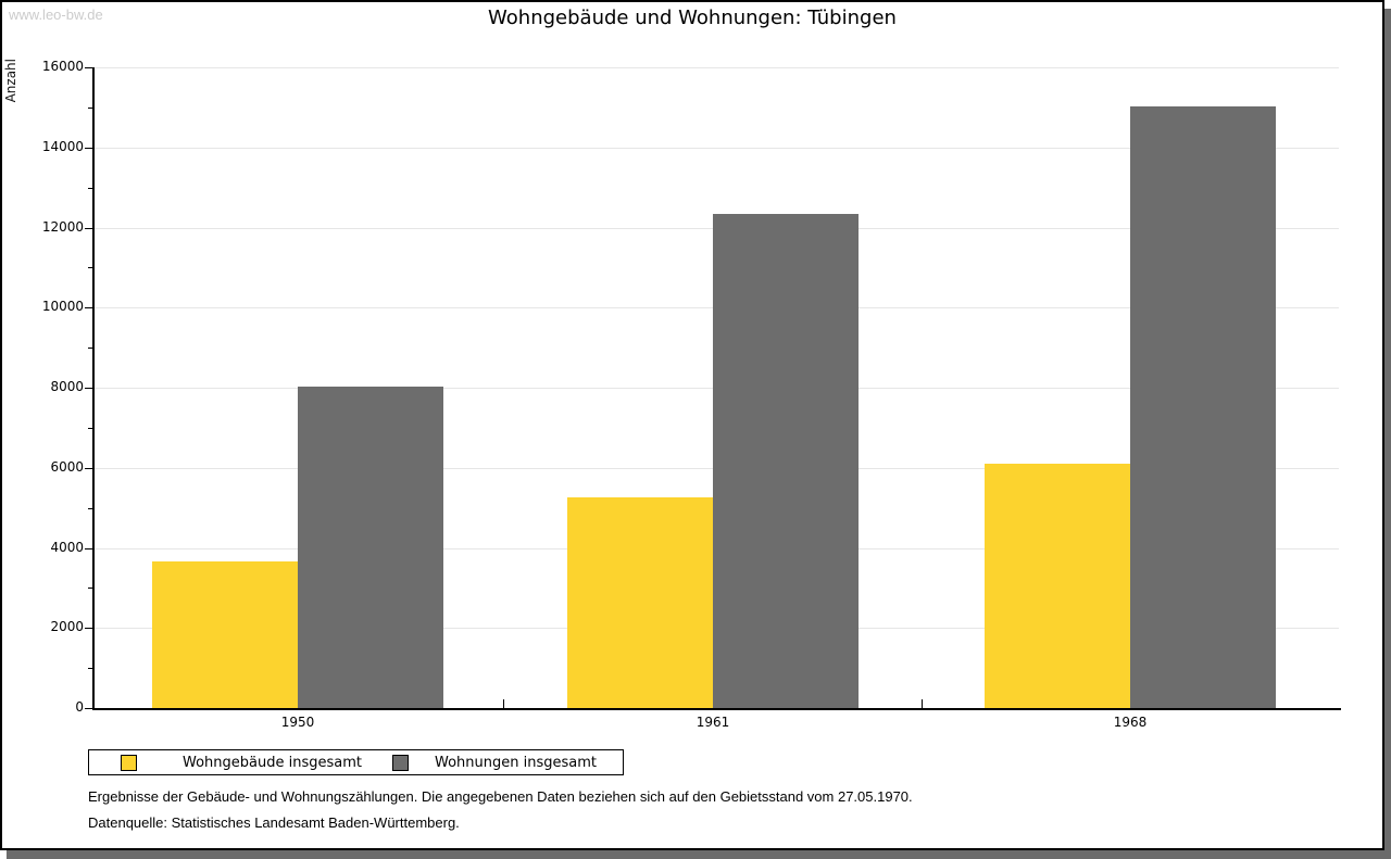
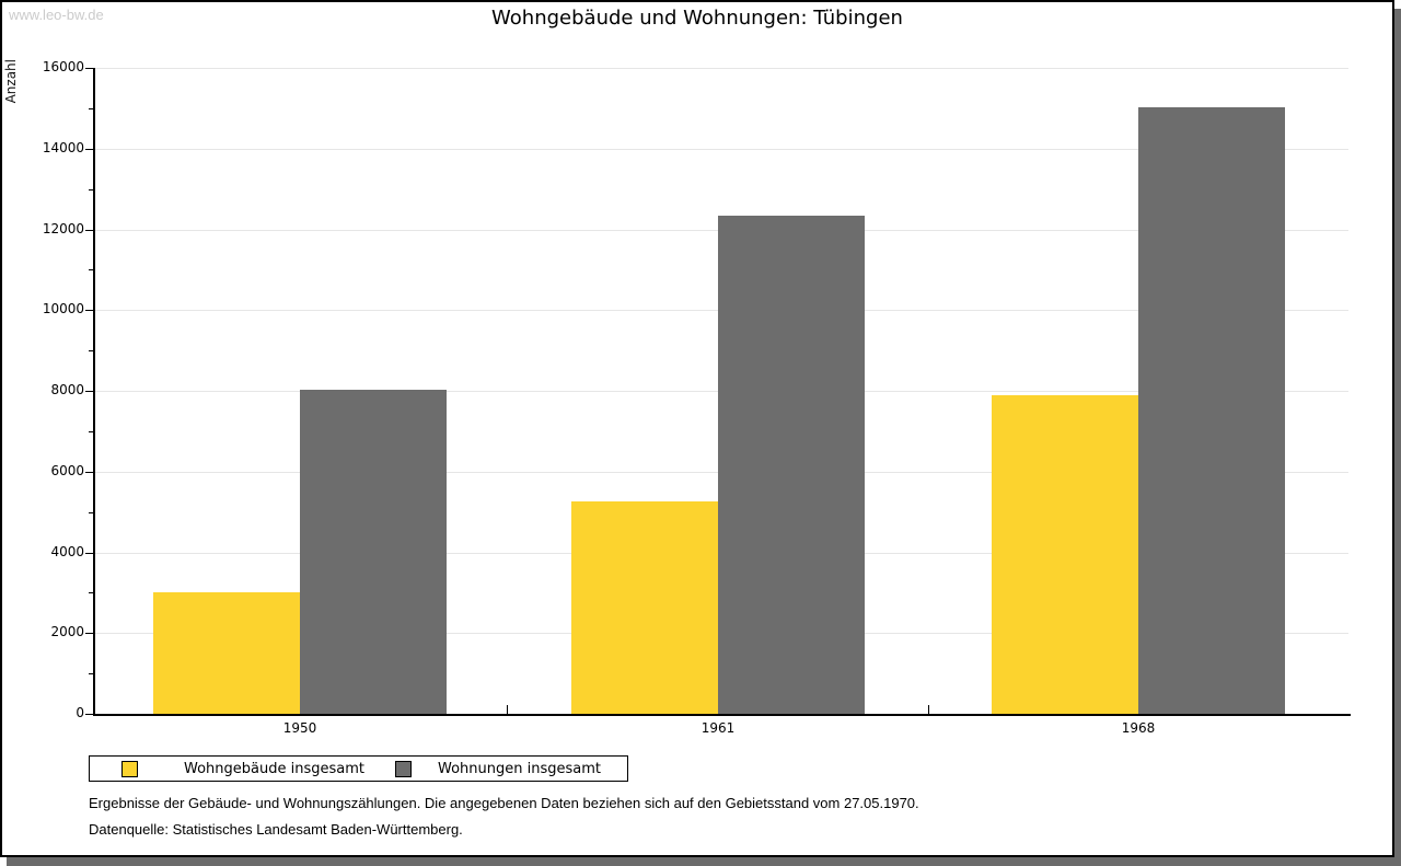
Wohngebäude insgesamt/1950: 3600 -> 3000
Wohngebäude insgesamt/1968: 6100 -> 7900
